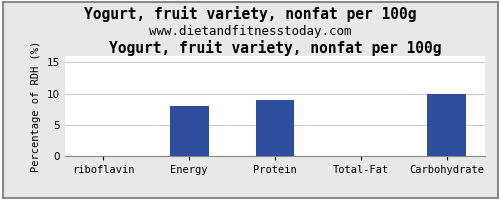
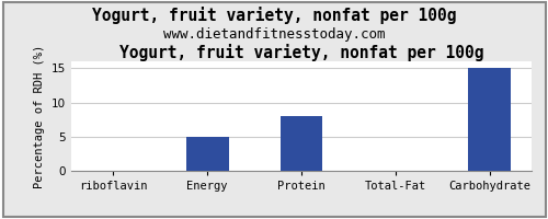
Energy: 8 -> 5
Protein: 9 -> 8
Carbohydrate: 10 -> 15
